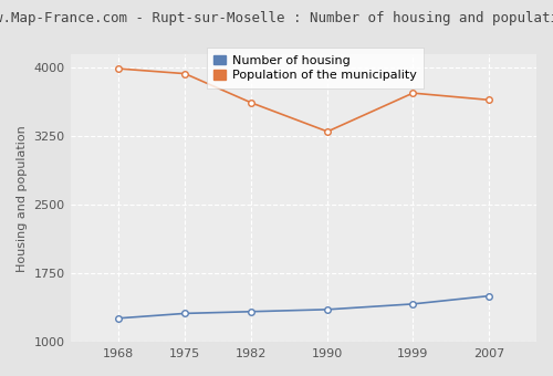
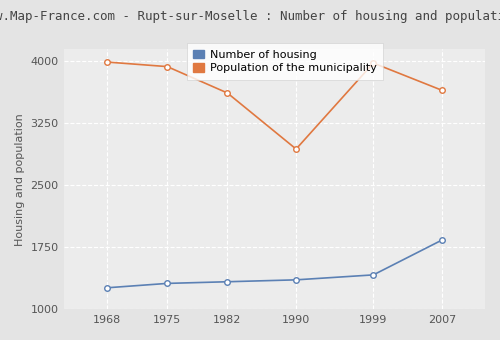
Population of the municipality/1990: 3300 -> 2940
Population of the municipality/1999: 3720 -> 3980
Number of housing/2007: 1510 -> 1840
